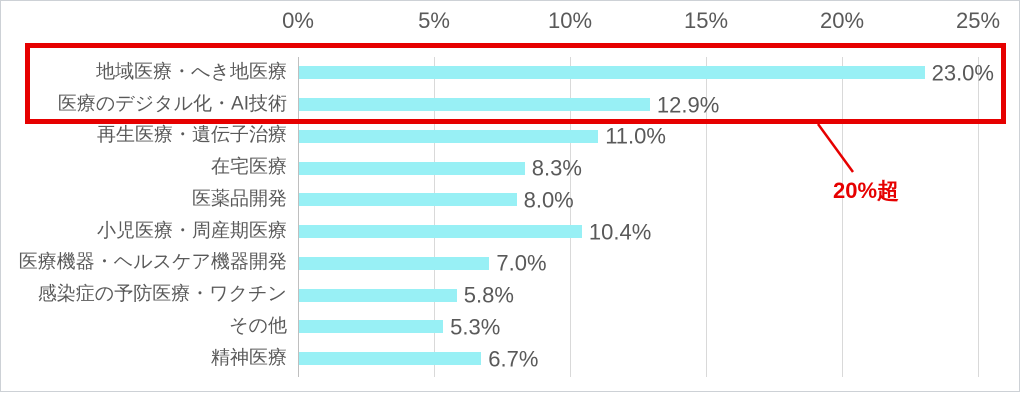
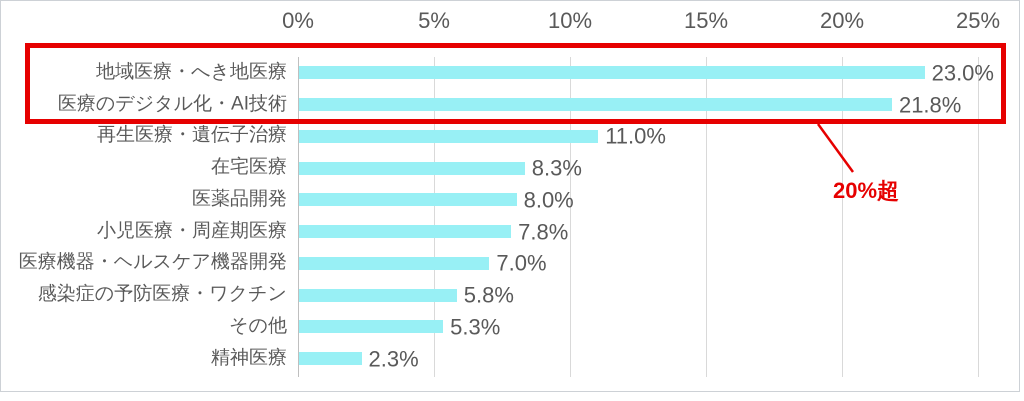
医療のデジタル化・AI技術: 12.9% -> 21.8%
小児医療・周産期医療: 10.4% -> 7.8%
精神医療: 6.7% -> 2.3%
